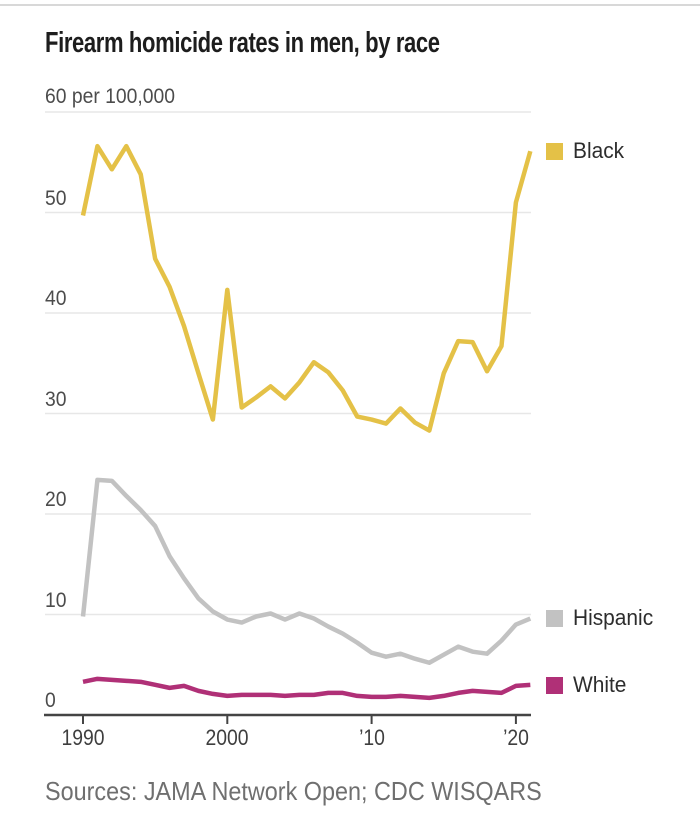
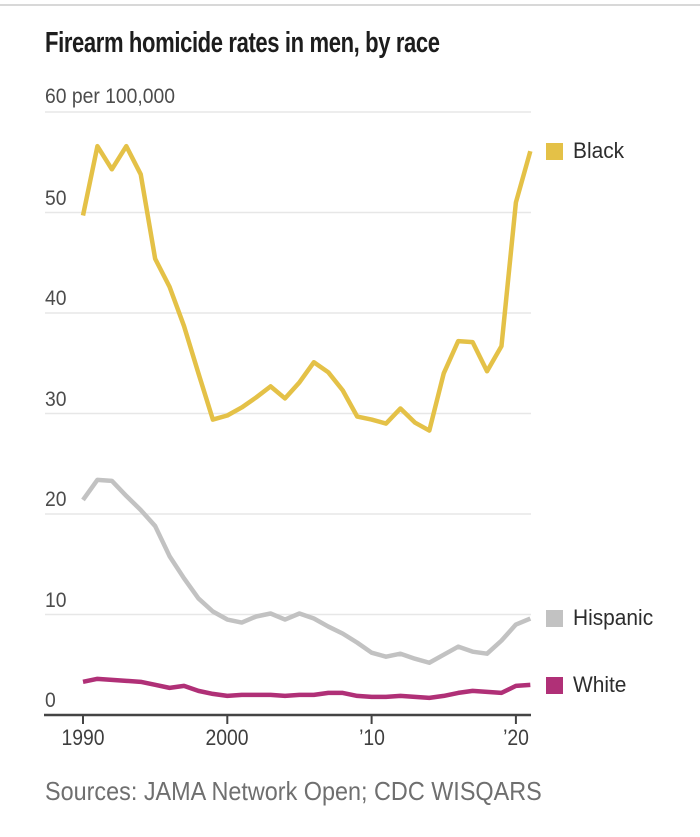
Hispanic/1990: 9.8 -> 21.4
Black/2000: 42.3 -> 29.8
